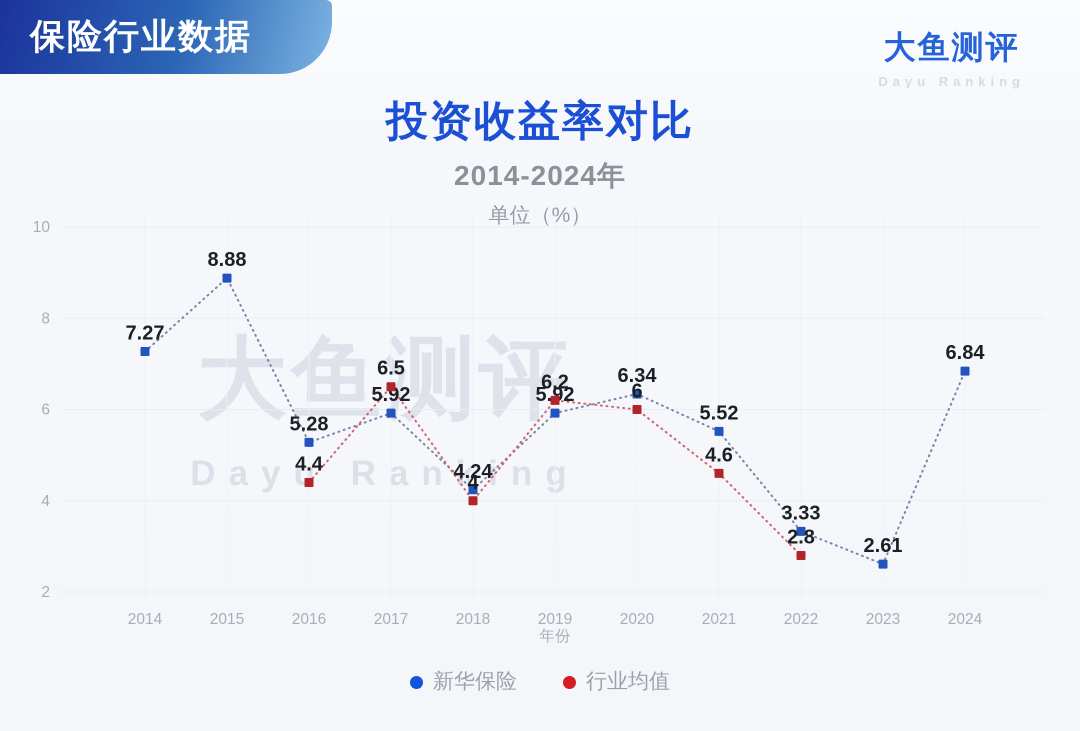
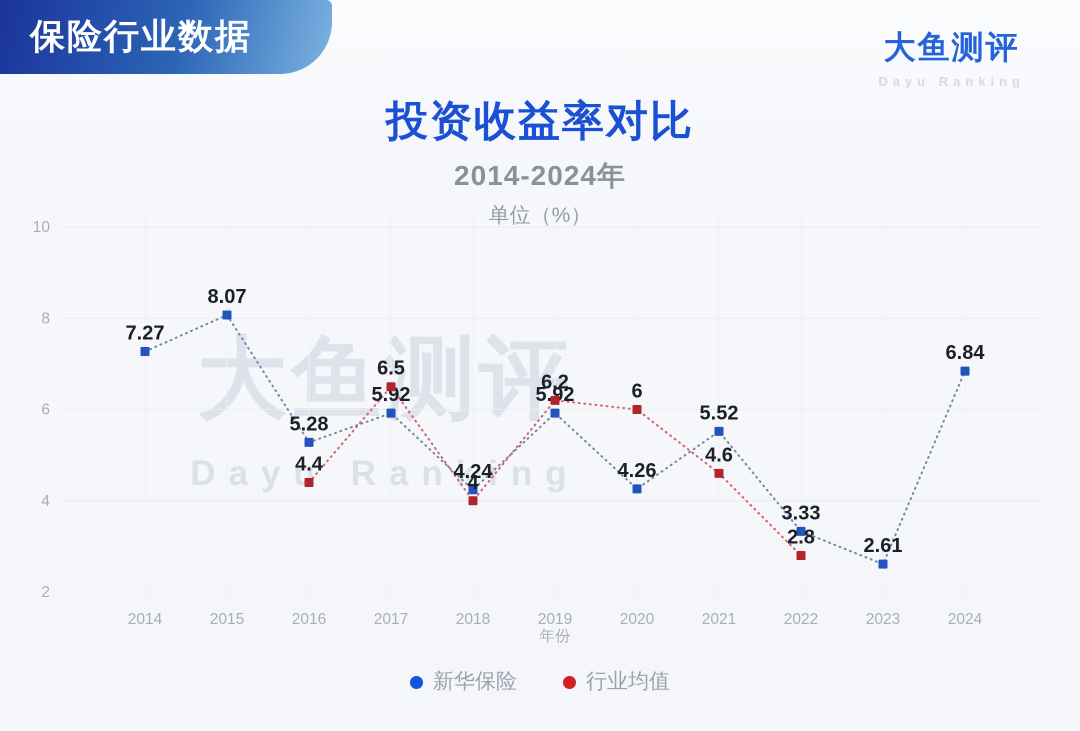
新华保险/2015: 8.88 -> 8.07
新华保险/2020: 6.34 -> 4.26
